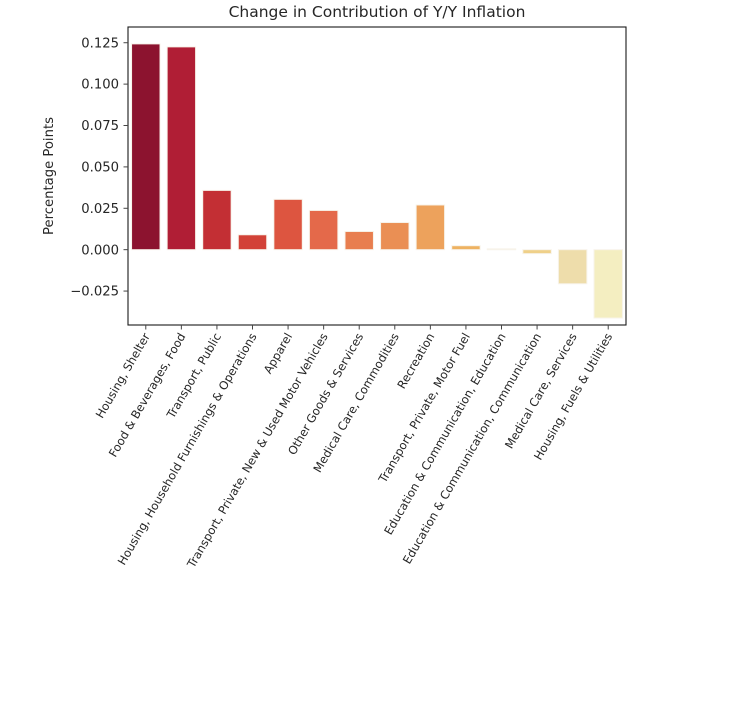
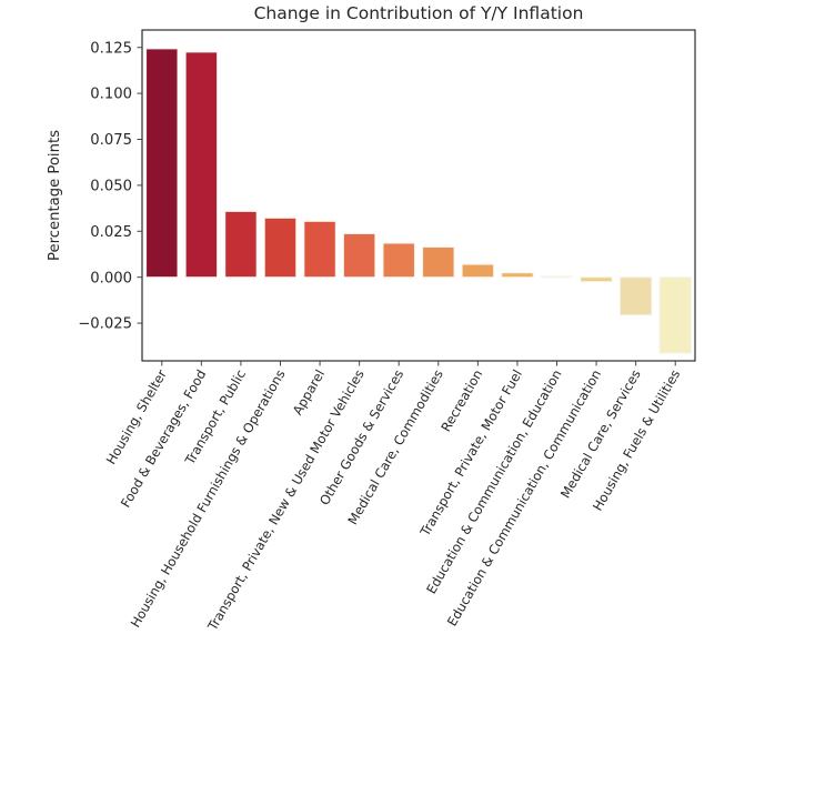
Housing, Household Furnishings & Operations: 0.009 -> 0.032
Other Goods & Services: 0.011 -> 0.018
Recreation: 0.027 -> 0.007
